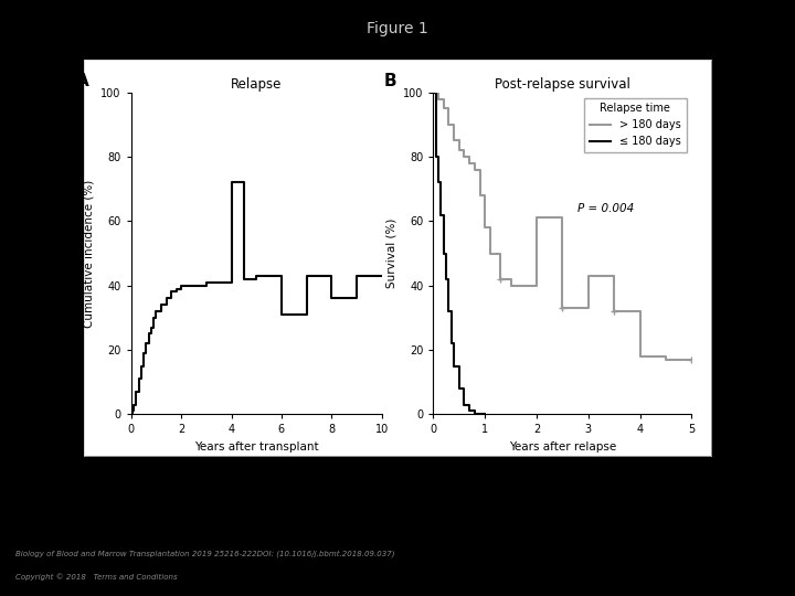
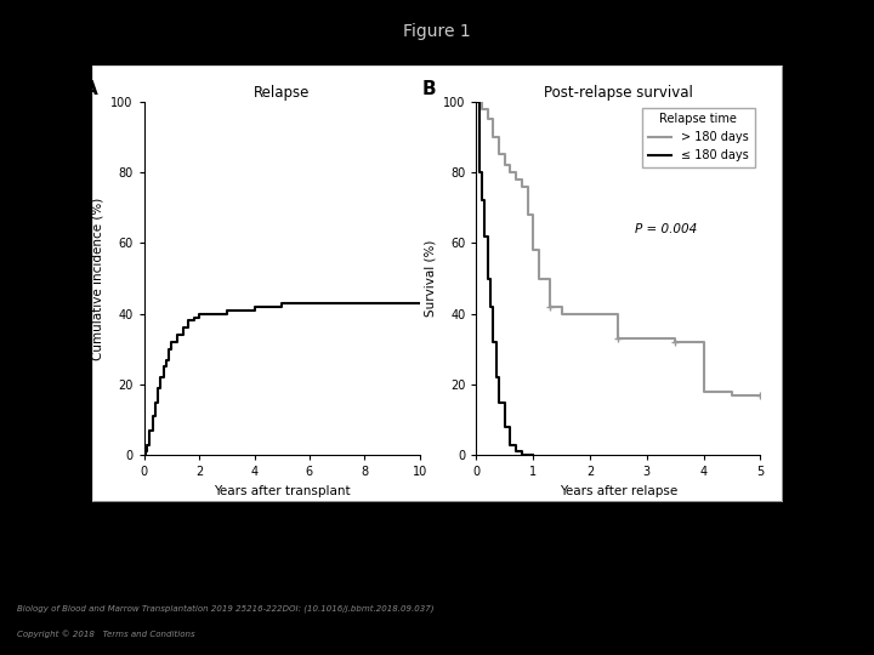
Relapse/4: 72 -> 42
Relapse/6: 31 -> 43
Relapse/8: 36 -> 43
Post-relapse survival/> 180 days/2: 61 -> 40
Post-relapse survival/> 180 days/3: 43 -> 33
